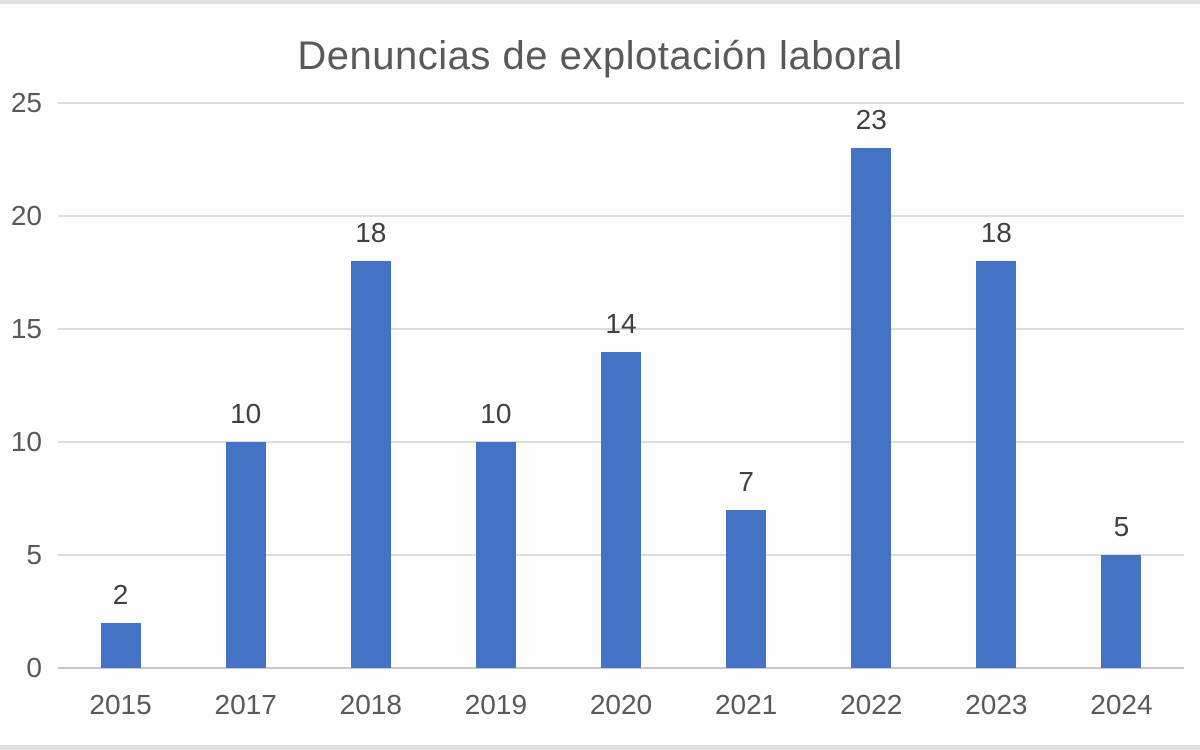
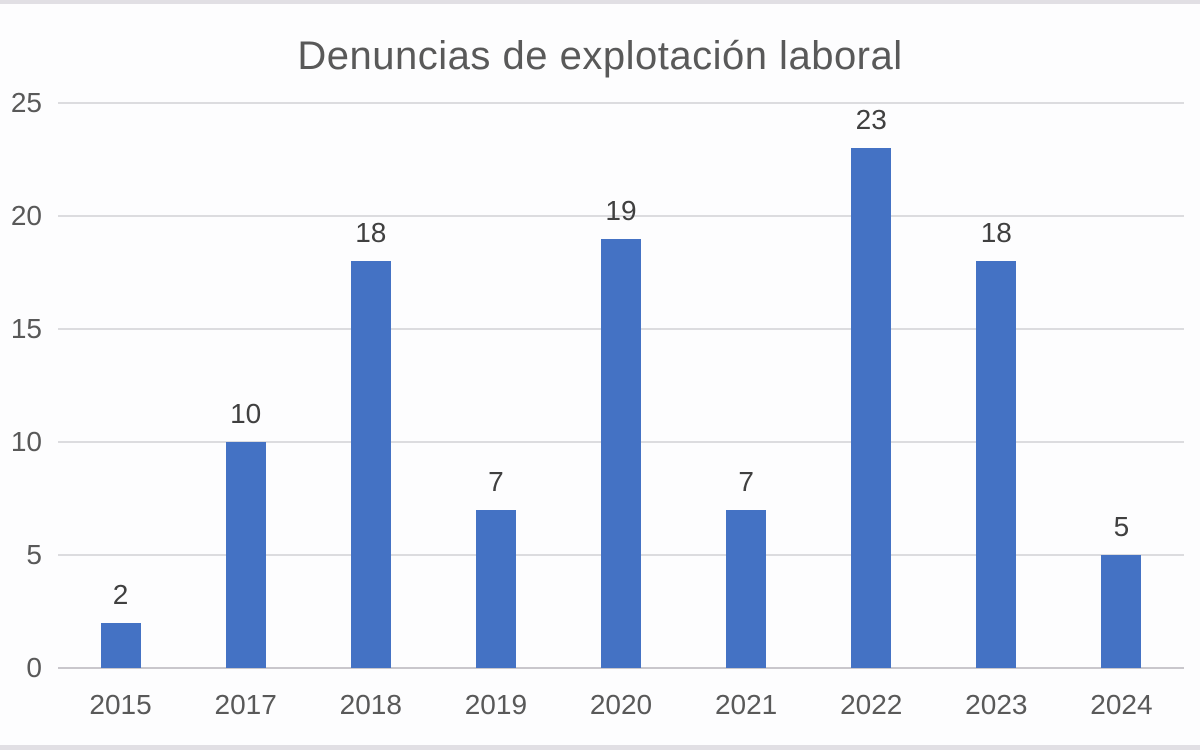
2019: 10 -> 7
2020: 14 -> 19
